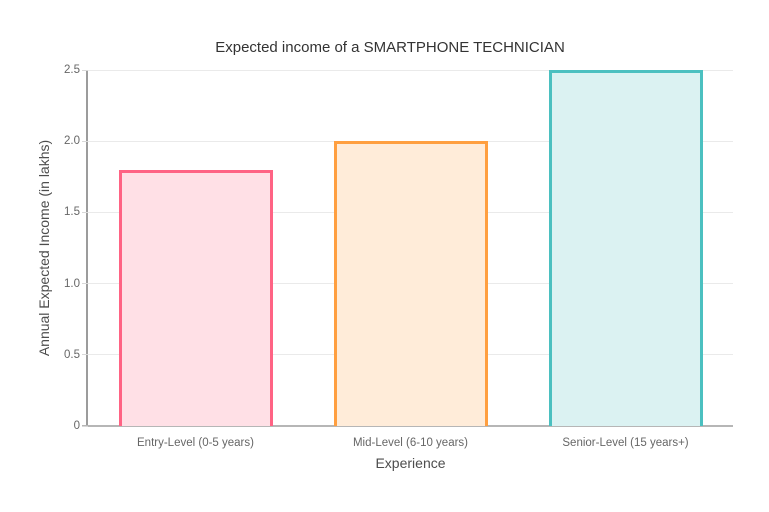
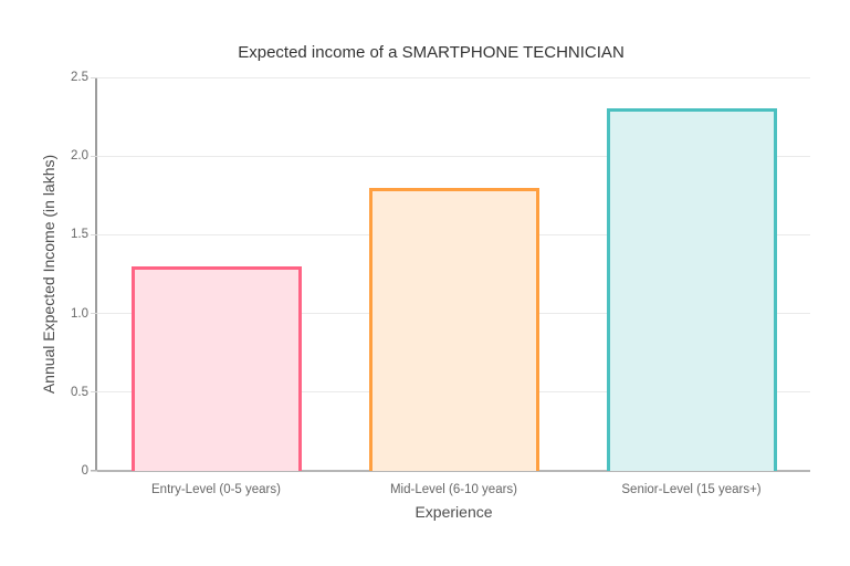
Entry-Level (0-5 years): 1.8 -> 1.3
Mid-Level (6-10 years): 2.0 -> 1.8
Senior-Level (15 years+): 2.5 -> 2.3
